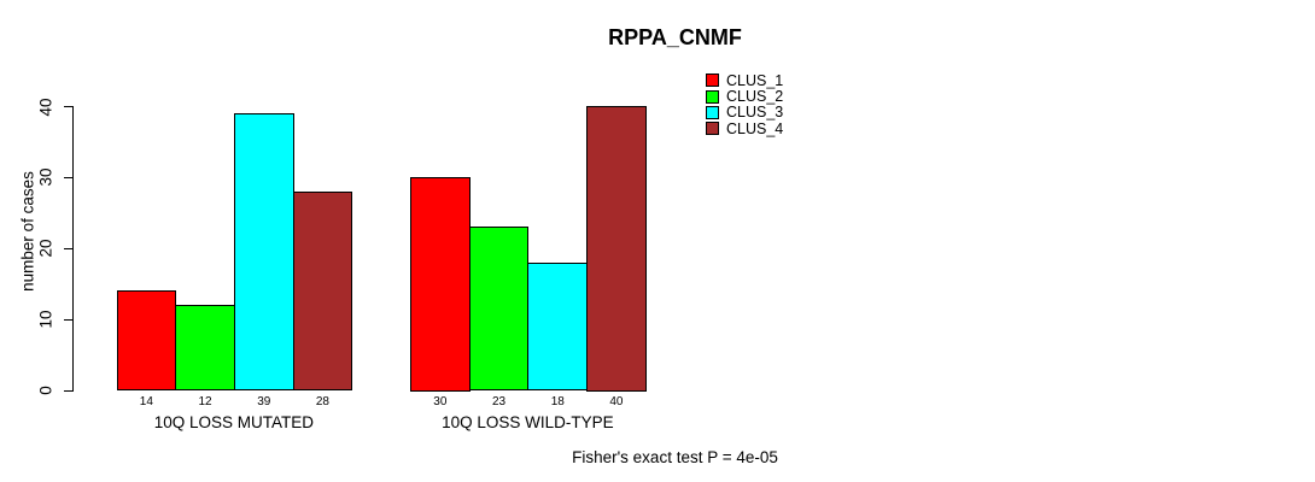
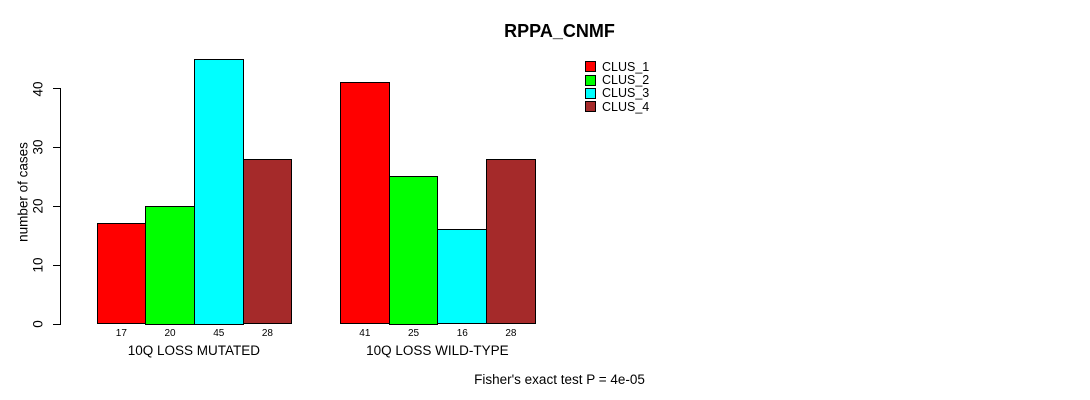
CLUS_1/10Q LOSS MUTATED: 14 -> 17
CLUS_2/10Q LOSS MUTATED: 12 -> 20
CLUS_3/10Q LOSS MUTATED: 39 -> 45
CLUS_1/10Q LOSS WILD-TYPE: 30 -> 41
CLUS_2/10Q LOSS WILD-TYPE: 23 -> 25
CLUS_3/10Q LOSS WILD-TYPE: 18 -> 16
CLUS_4/10Q LOSS WILD-TYPE: 40 -> 28
